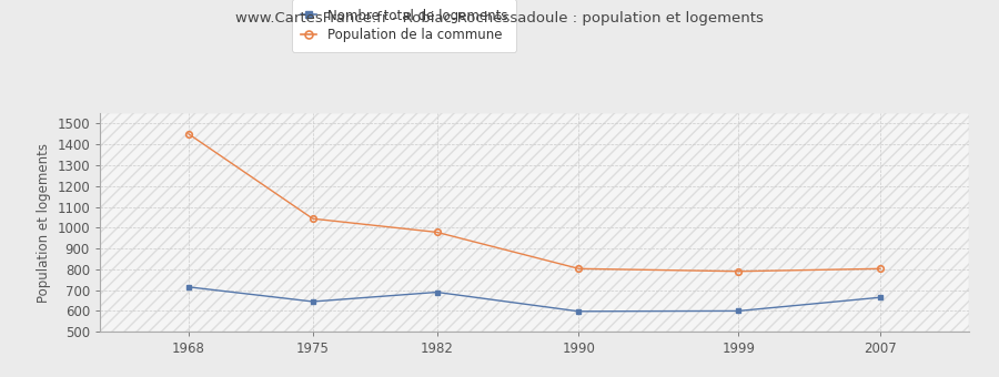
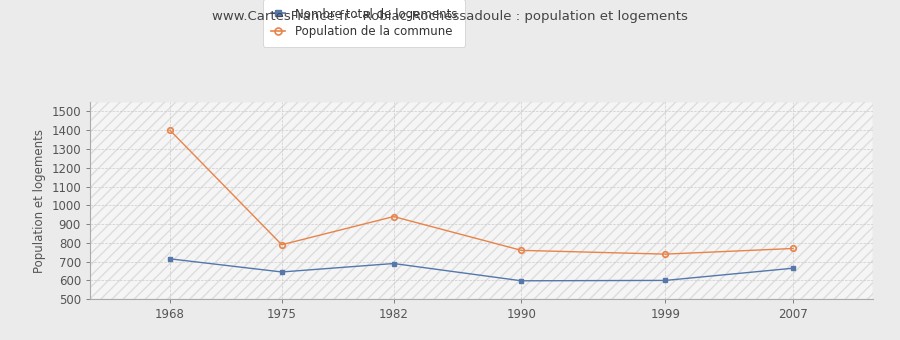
Population de la commune/1968: 1450 -> 1400
Population de la commune/1975: 1040 -> 790
Population de la commune/1982: 980 -> 940
Population de la commune/1990: 800 -> 760
Population de la commune/1999: 790 -> 740
Population de la commune/2007: 800 -> 770
